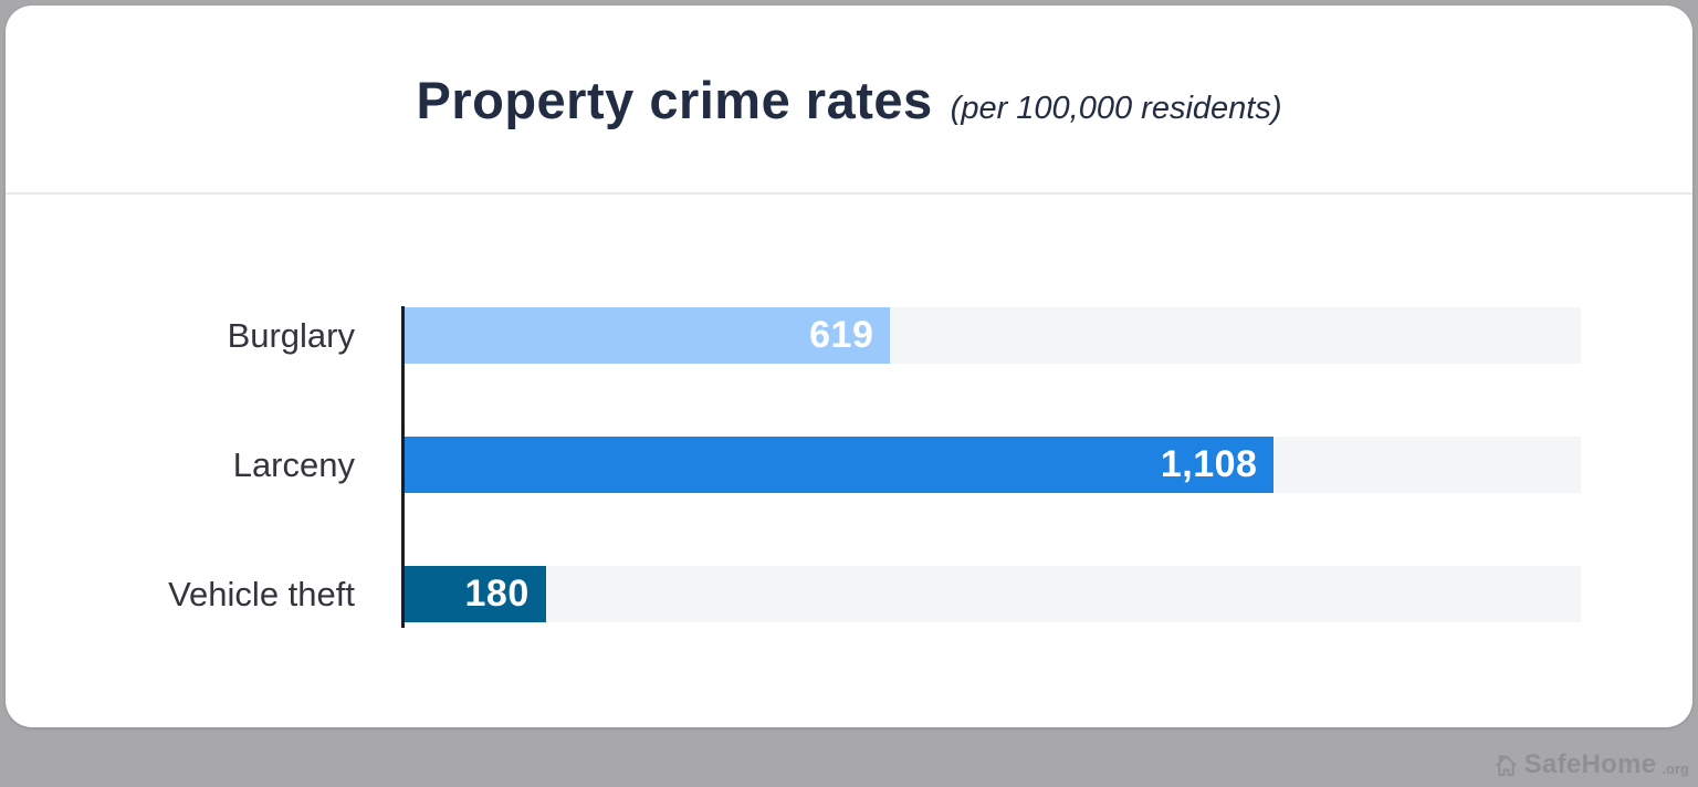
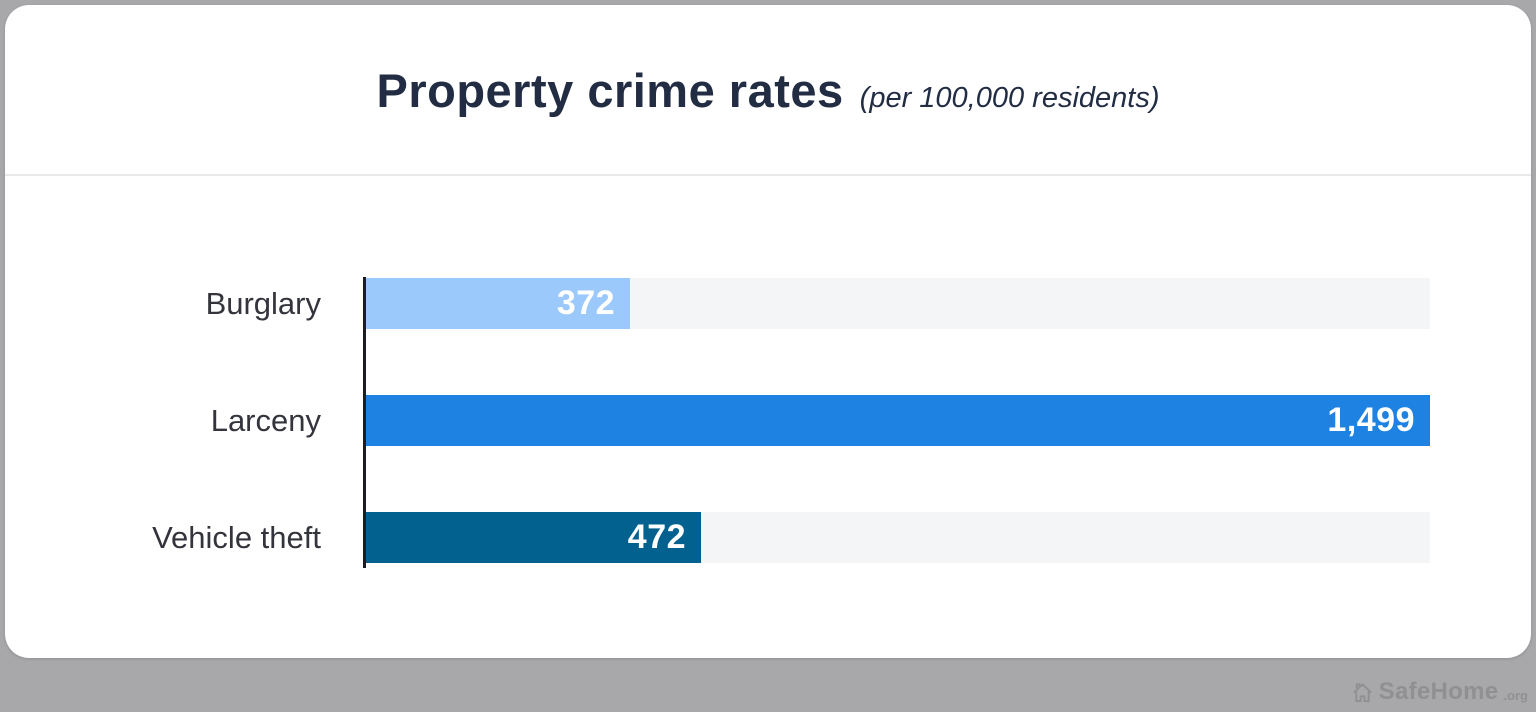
Burglary: 619 -> 372
Larceny: 1,108 -> 1,499
Vehicle theft: 180 -> 472
